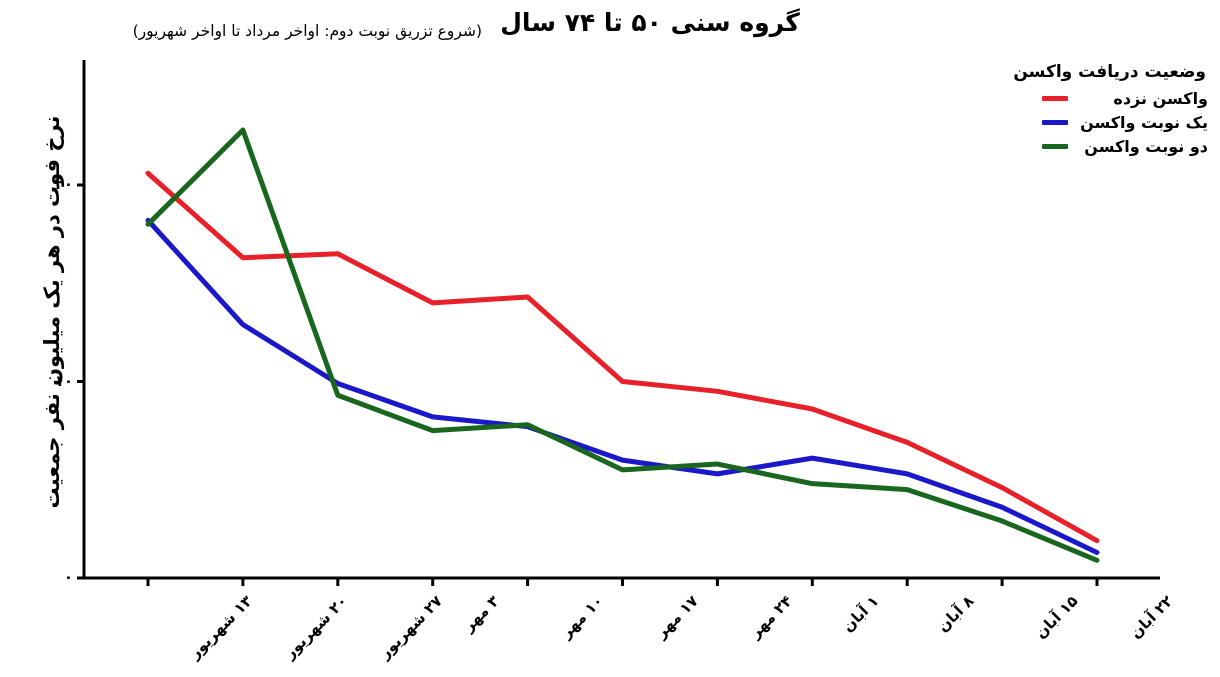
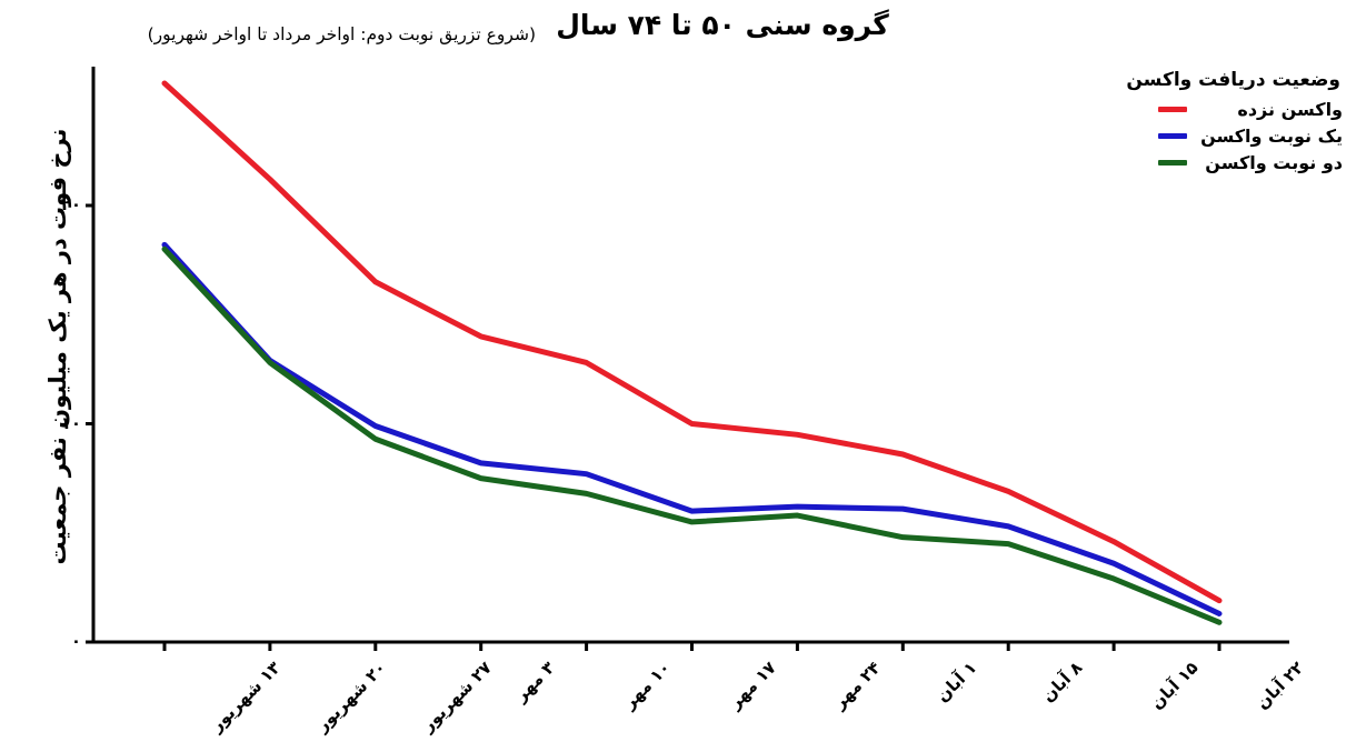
واکسن نزده/۱۳ شهریور: 20.6 -> 25.6
واکسن نزده/۲۰ شهریور: 16.3 -> 21.2
دو نوبت واکسن/۲۰ شهریور: 22.8 -> 12.8
واکسن نزده/۱۰ مهر: 14.3 -> 12.8
دو نوبت واکسن/۱۰ مهر: 7.8 -> 6.8
یک نوبت واکسن/۲۴ مهر: 5.3 -> 6.2
